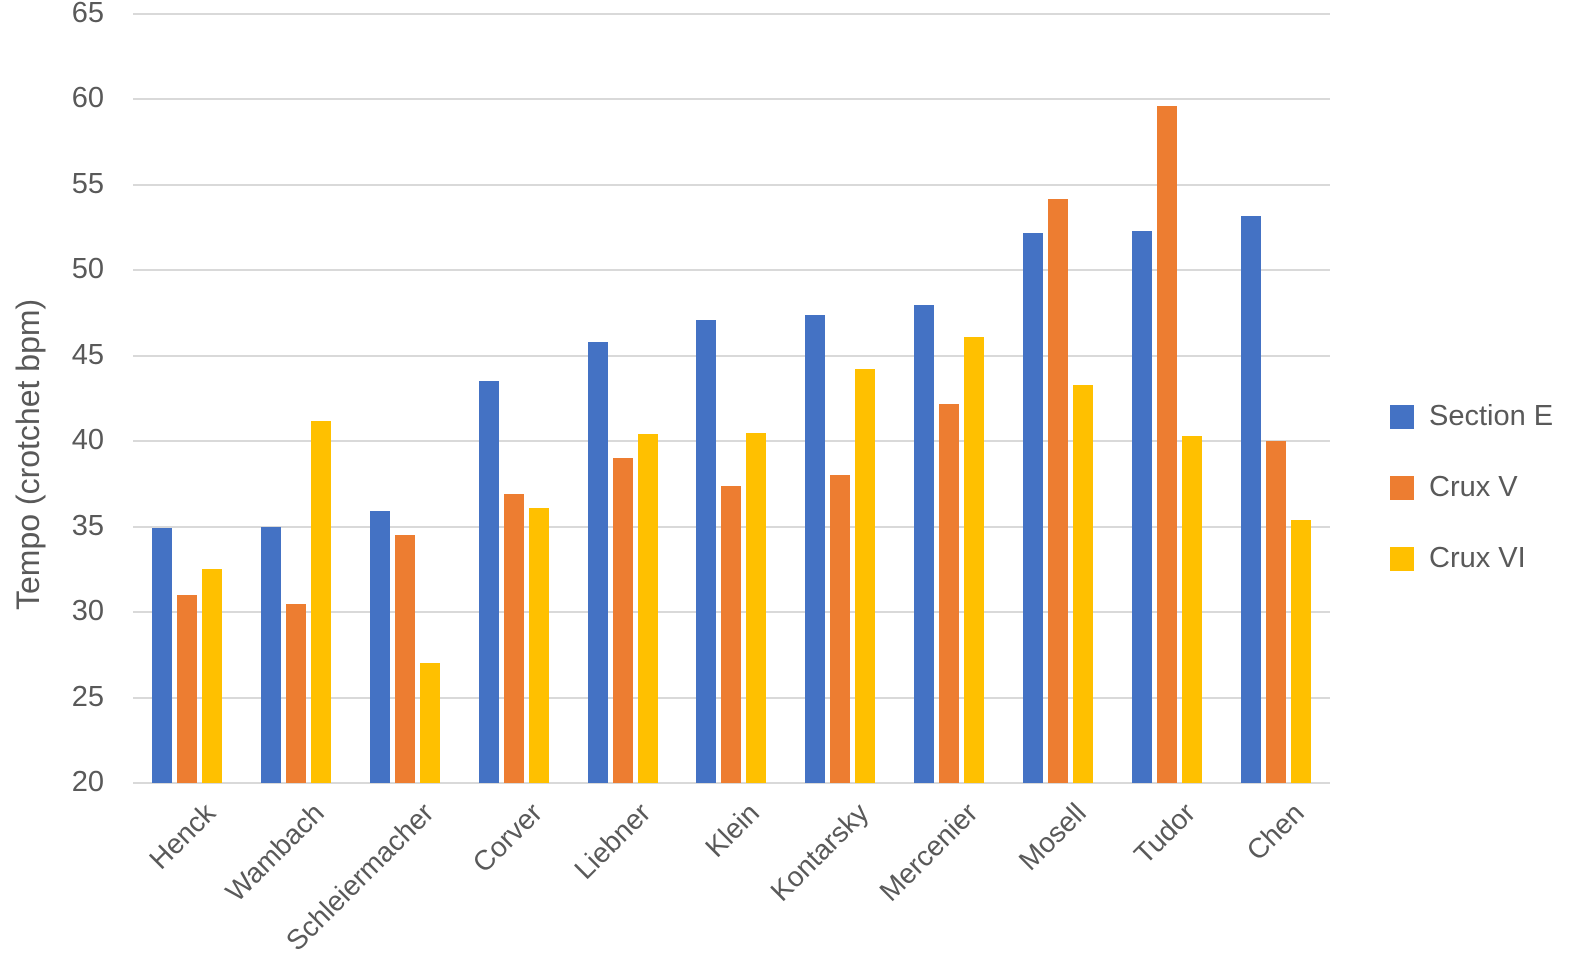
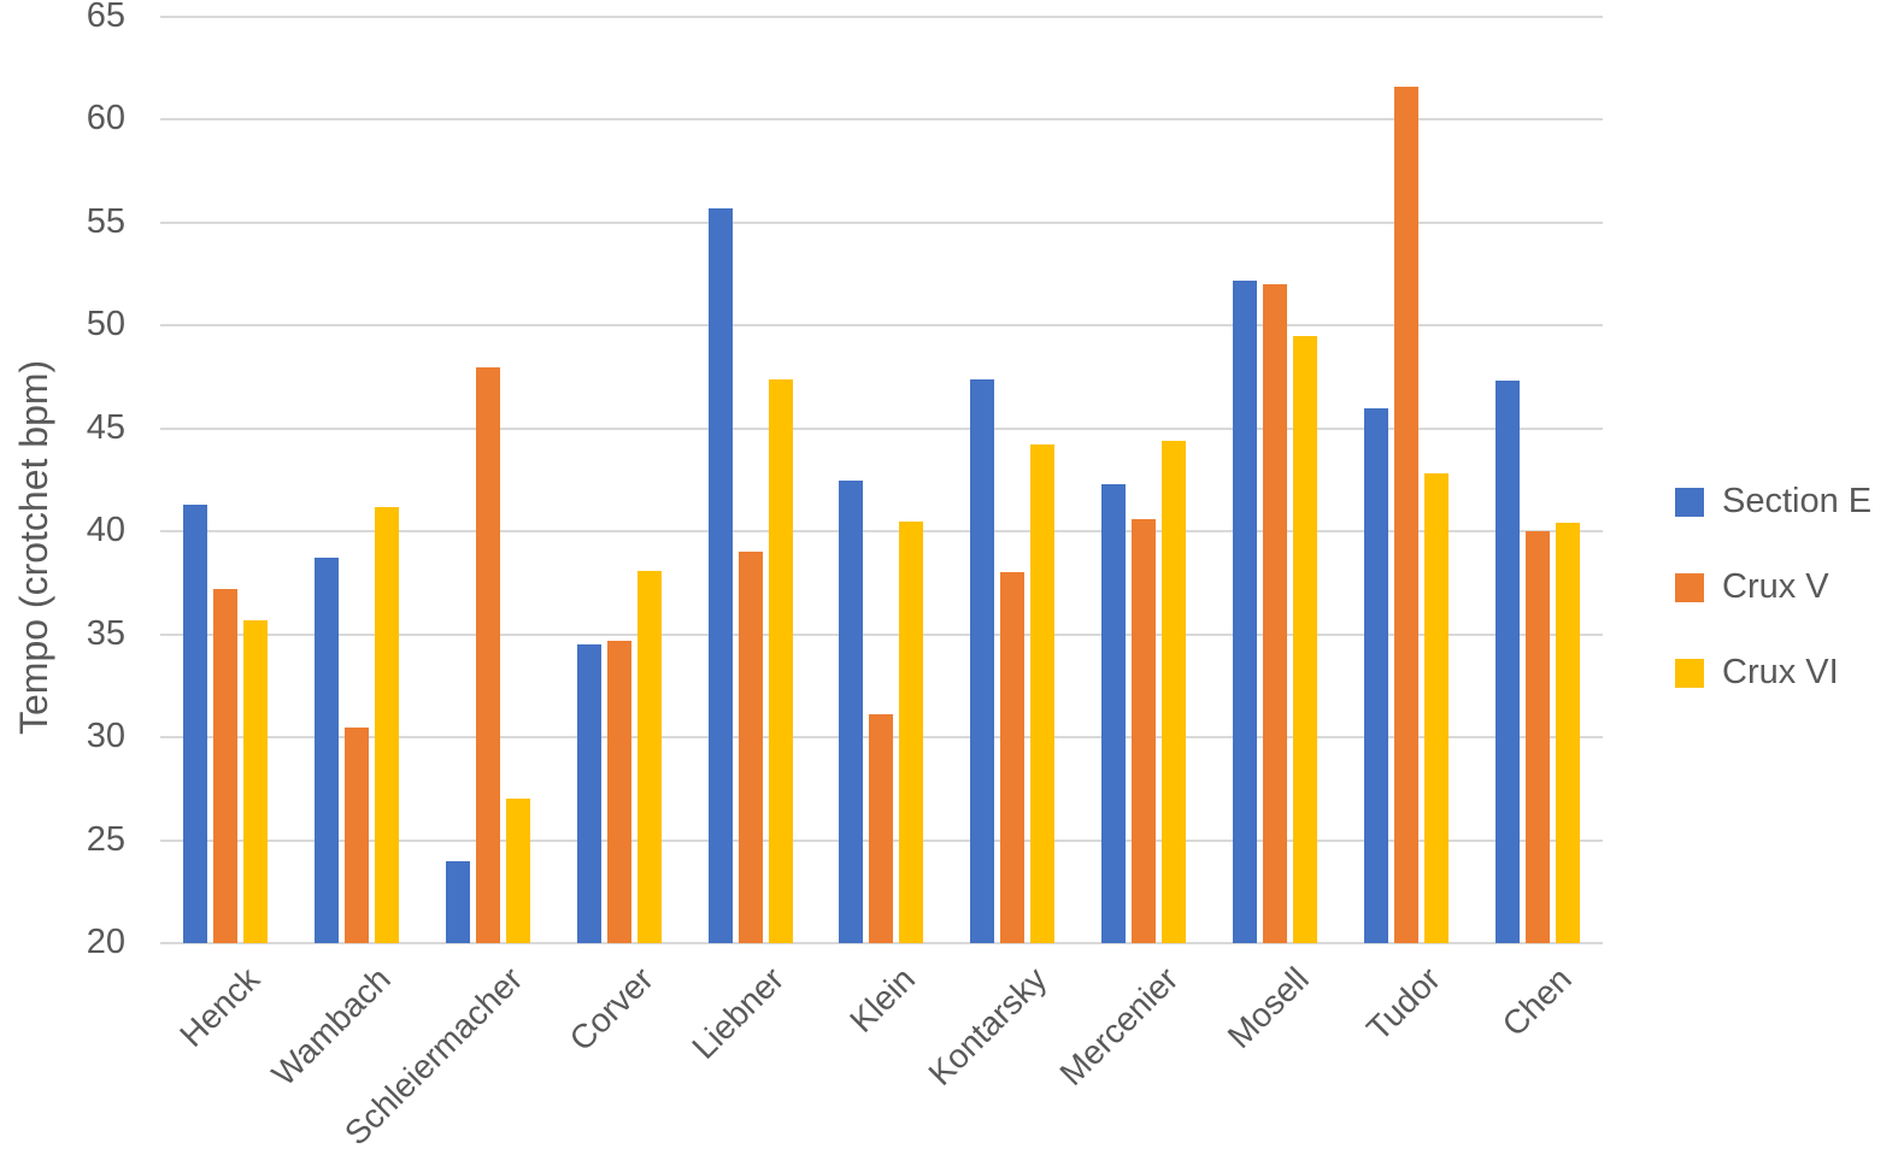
Section E/Henck: 34.9 -> 41.3
Crux V/Henck: 31.0 -> 37.2
Crux VI/Henck: 32.5 -> 35.7
Section E/Wambach: 35.0 -> 38.7
Section E/Schleiermacher: 35.9 -> 24.0
Crux V/Schleiermacher: 34.5 -> 48.0
Section E/Corver: 43.5 -> 34.5
Crux V/Corver: 36.9 -> 34.7
Crux VI/Corver: 36.1 -> 38.1
Section E/Liebner: 45.8 -> 55.7
Crux VI/Liebner: 40.4 -> 47.4
Section E/Klein: 47.1 -> 42.5
Crux V/Klein: 37.4 -> 31.1
Section E/Mercenier: 48.0 -> 42.3
Crux V/Mercenier: 42.2 -> 40.6
Crux VI/Mercenier: 46.1 -> 44.4
Crux V/Mosell: 54.2 -> 52.0
Crux VI/Mosell: 43.3 -> 49.5
Section E/Tudor: 52.3 -> 46.0
Crux V/Tudor: 59.6 -> 61.6
Crux VI/Tudor: 40.3 -> 42.8
Section E/Chen: 53.2 -> 47.3
Crux VI/Chen: 35.4 -> 40.4
